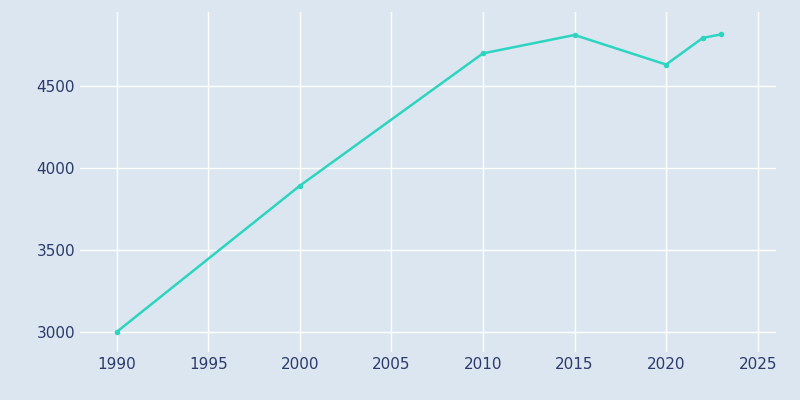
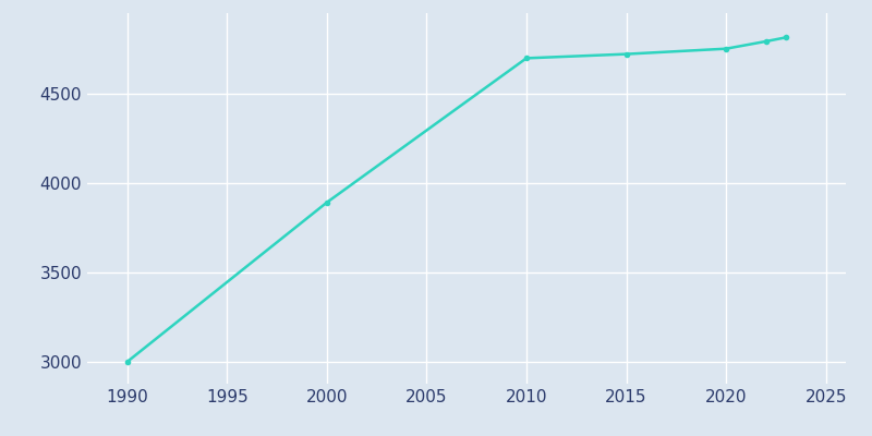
2015: 4810 -> 4720
2020: 4630 -> 4750
